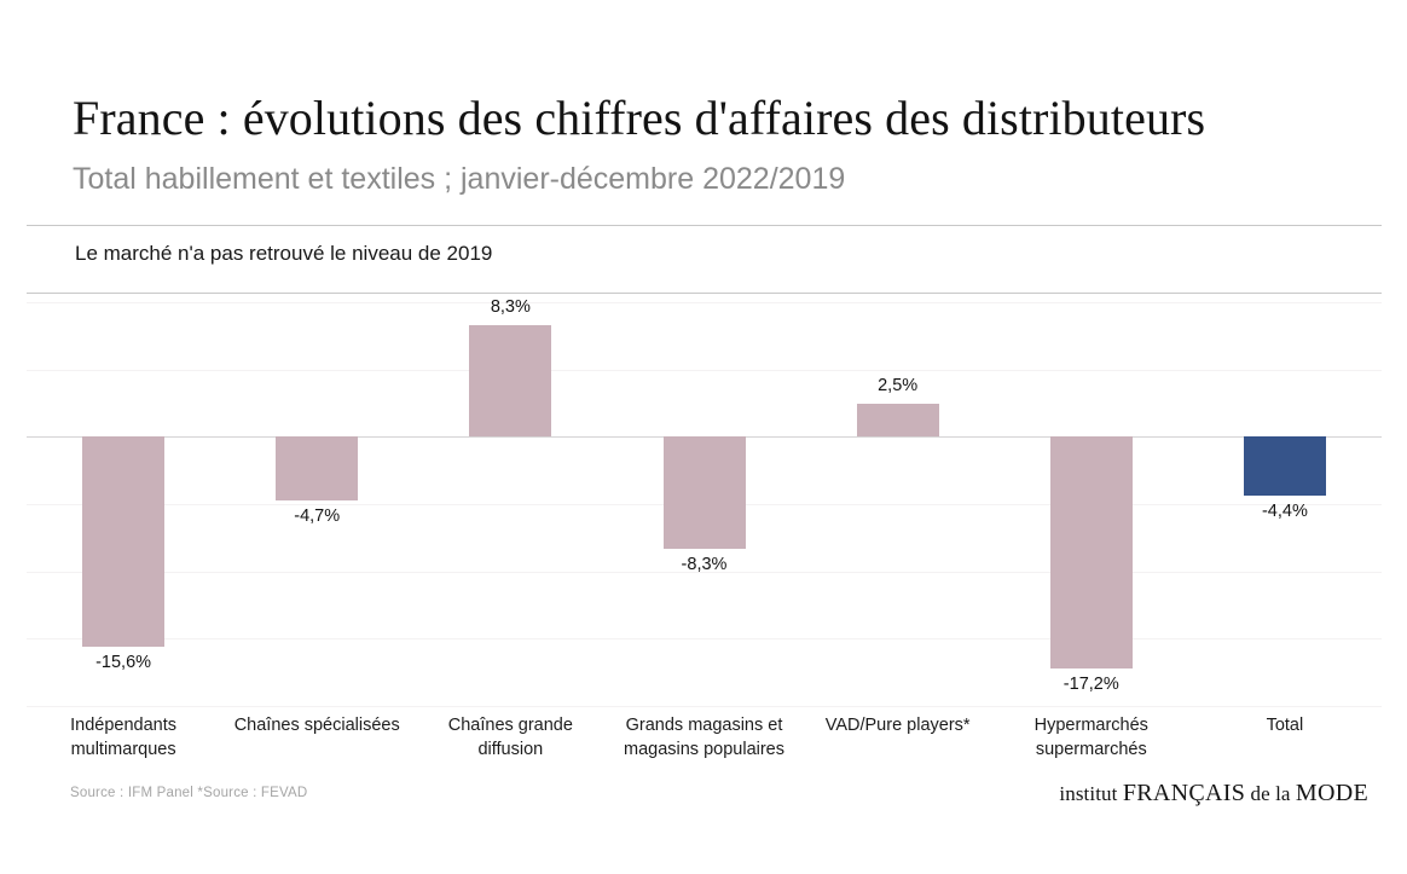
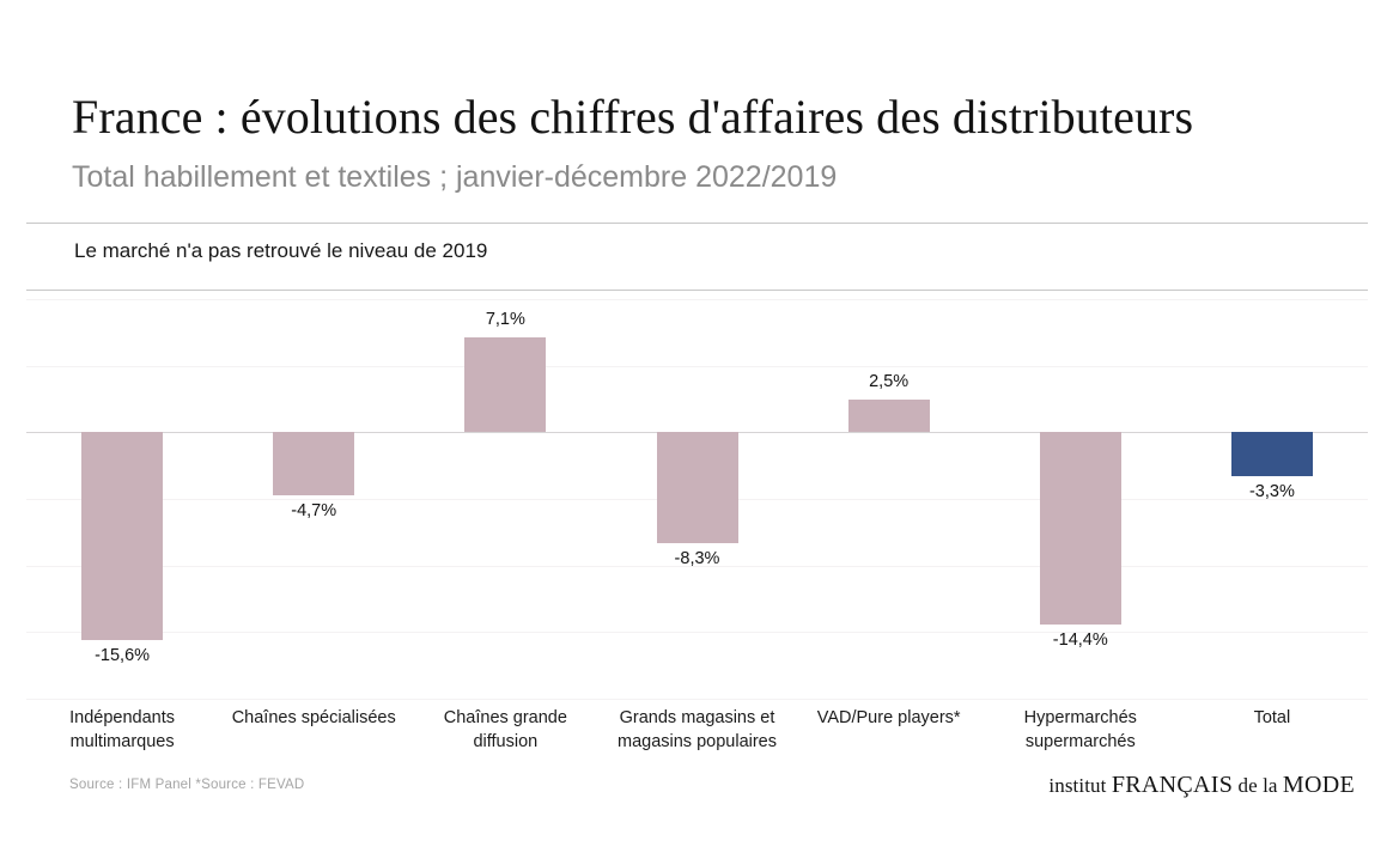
Chaînes grande diffusion: 8,3% -> 7,1%
Hypermarchés supermarchés: -17,2% -> -14,4%
Total: -4,4% -> -3,3%
